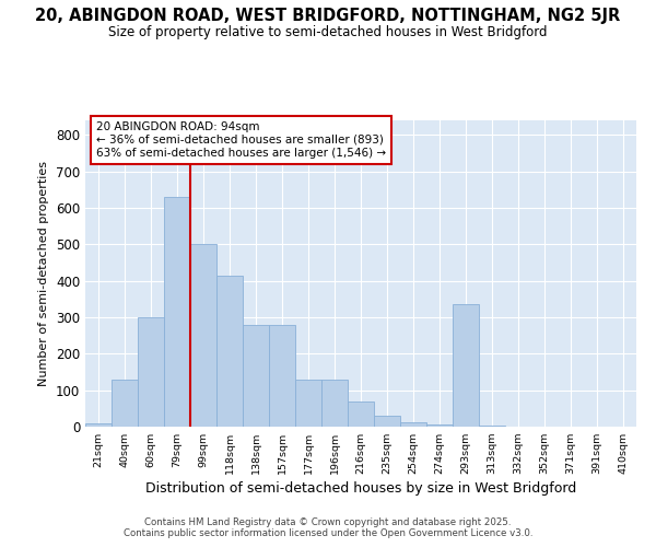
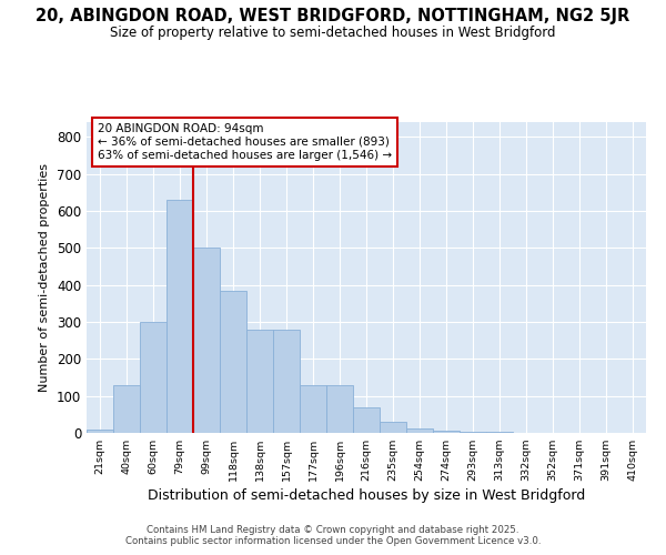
118sqm: 415 -> 385
293sqm: 335 -> 3
